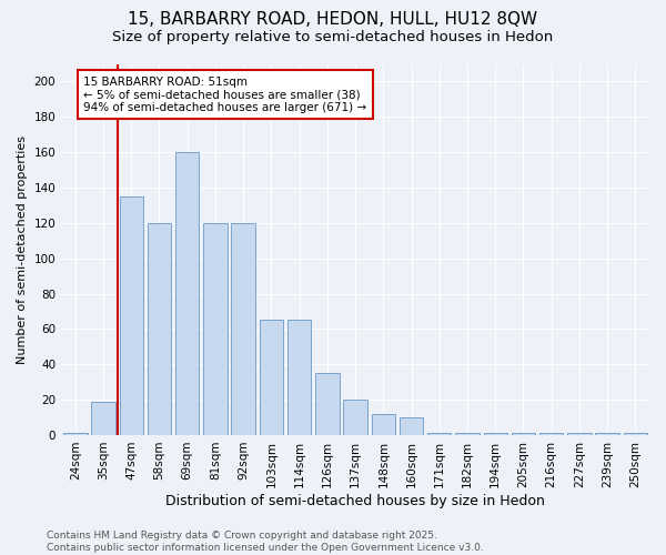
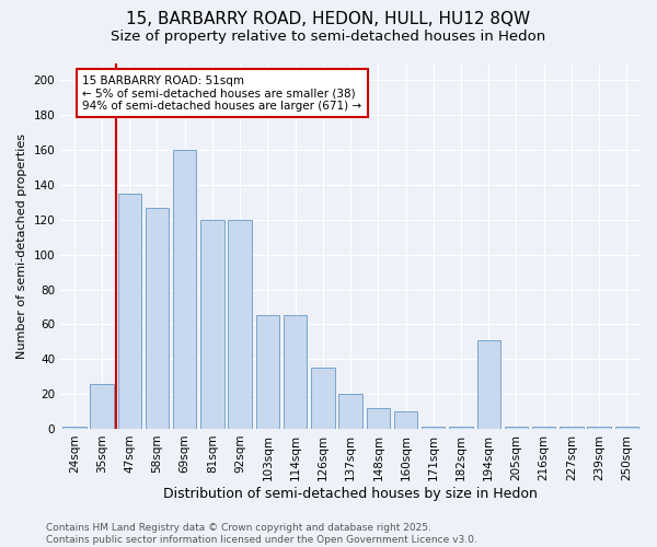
35sqm: 19 -> 26
58sqm: 120 -> 127
194sqm: 1 -> 51
